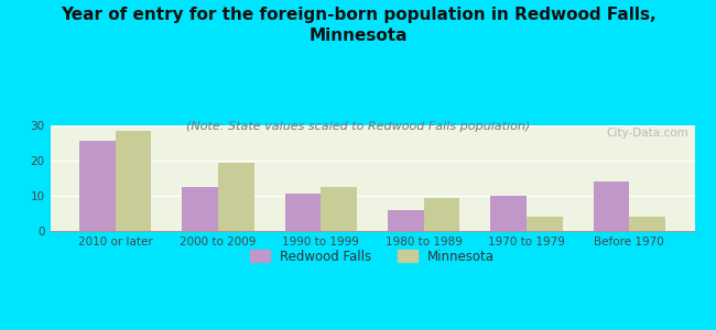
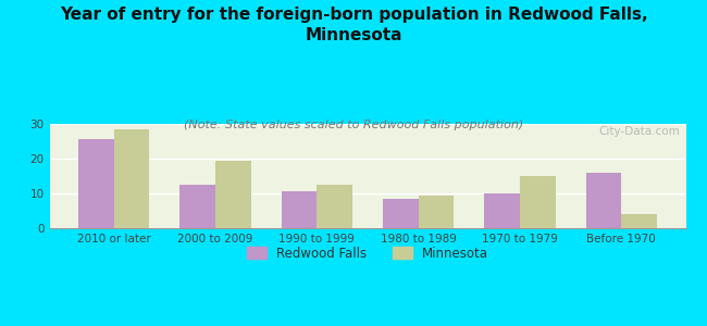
Redwood Falls/1980 to 1989: 6.0 -> 8.5
Minnesota/1970 to 1979: 4.0 -> 15.0
Redwood Falls/Before 1970: 14.0 -> 16.0
